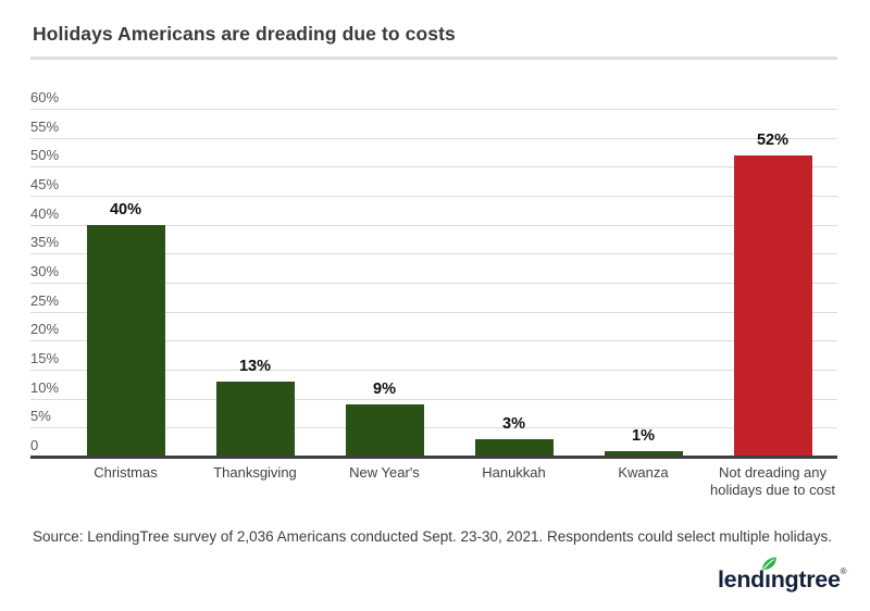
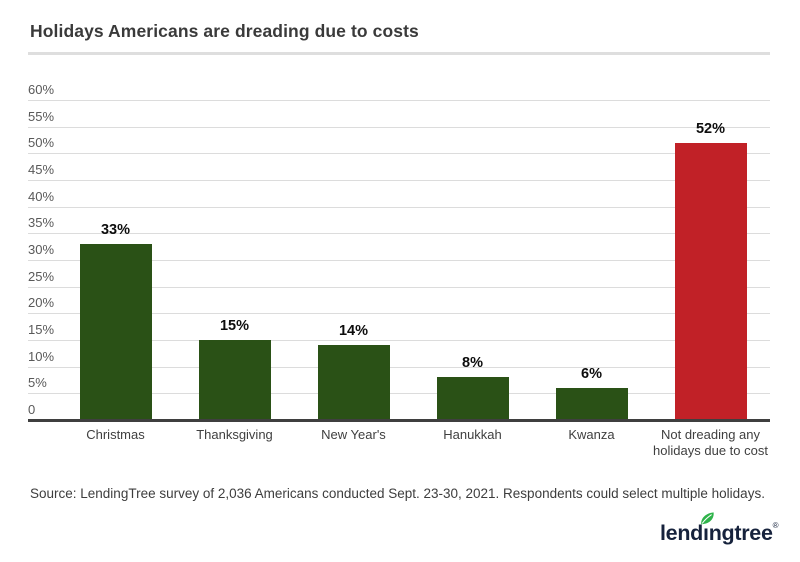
Christmas: 40% -> 33%
Thanksgiving: 13% -> 15%
New Year's: 9% -> 14%
Hanukkah: 3% -> 8%
Kwanza: 1% -> 6%
